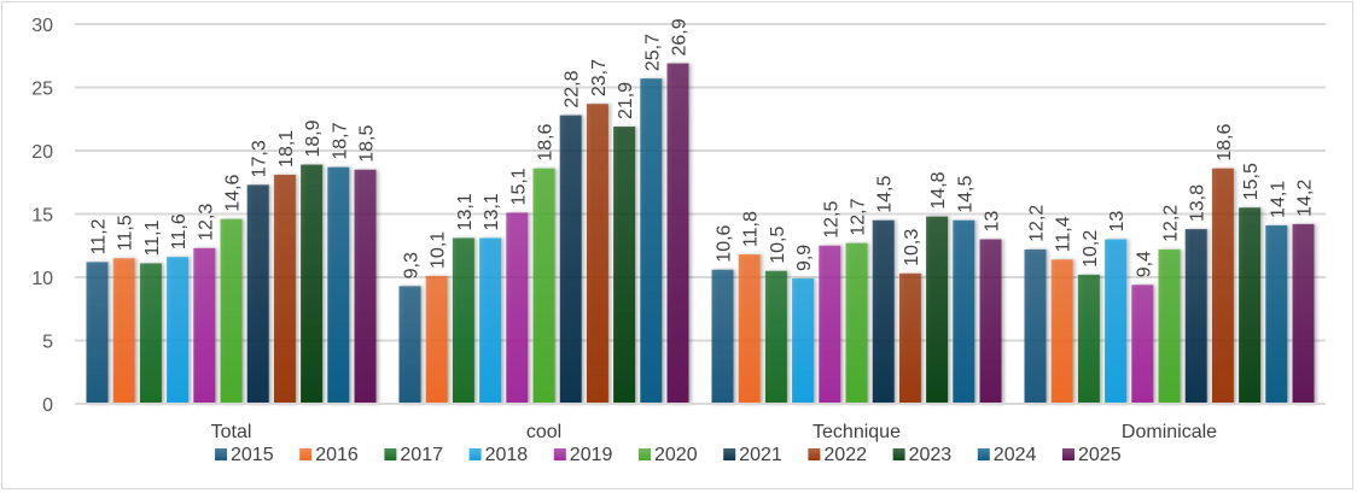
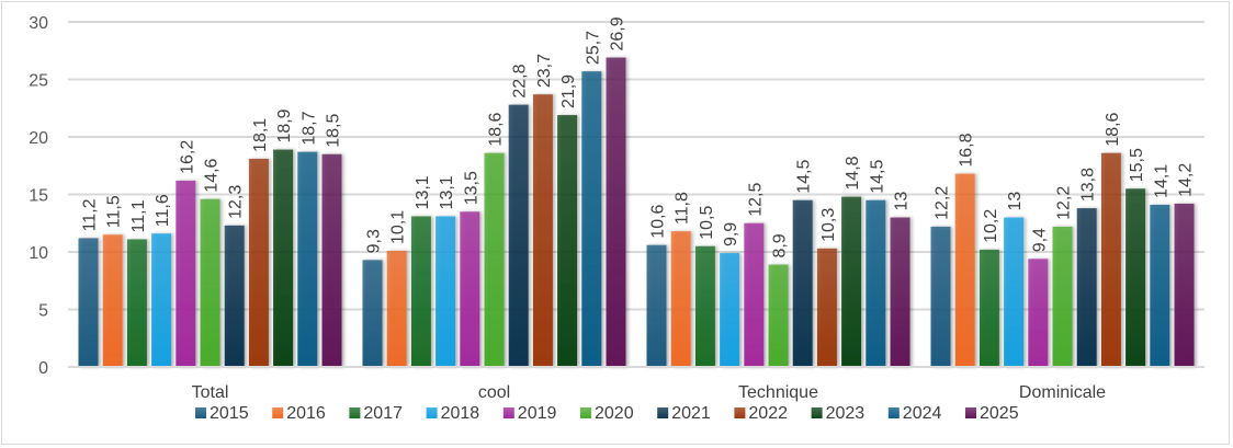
2019/Total: 12,3 -> 16,2
2021/Total: 17,3 -> 12,3
2019/cool: 15,1 -> 13,5
2020/Technique: 12,7 -> 8,9
2016/Dominicale: 11,4 -> 16,8
